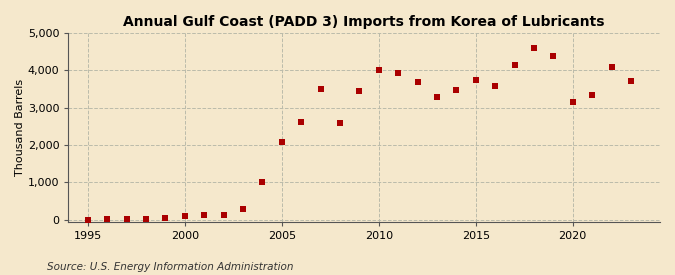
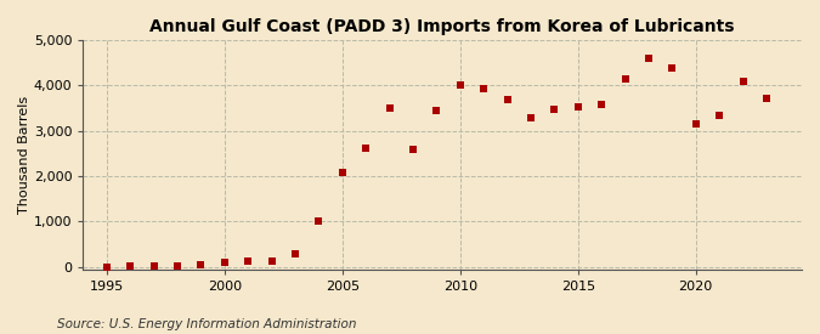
2015: 3,750 -> 3,530
